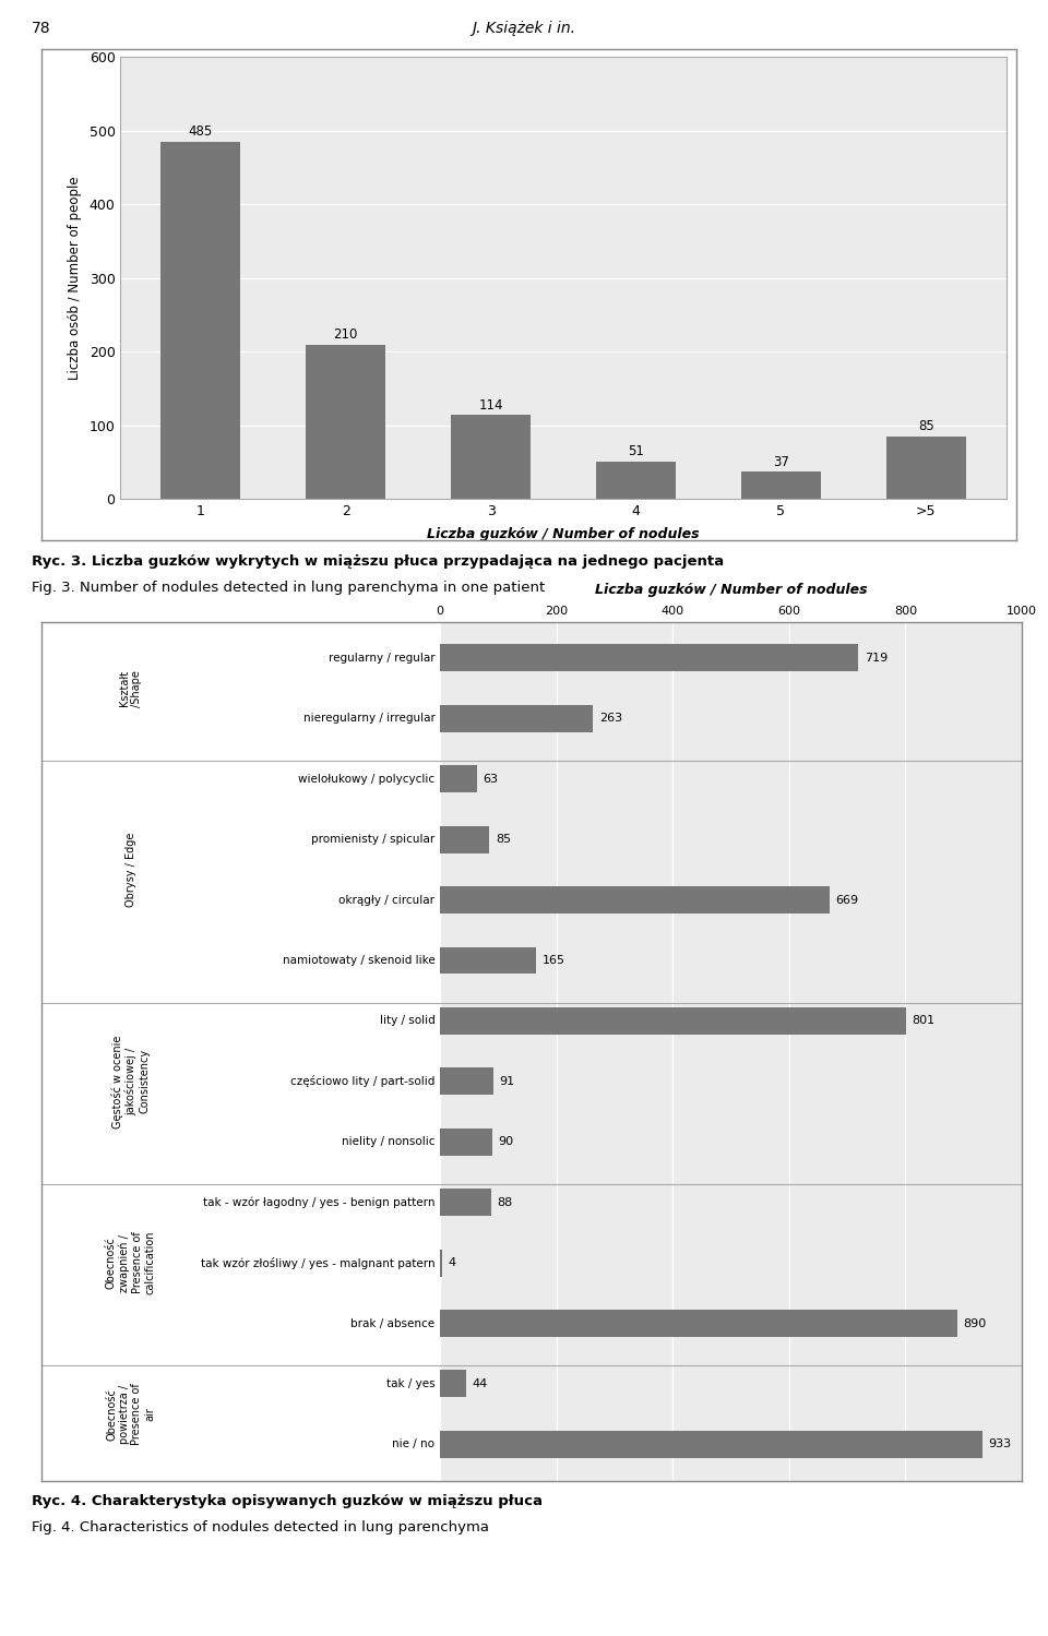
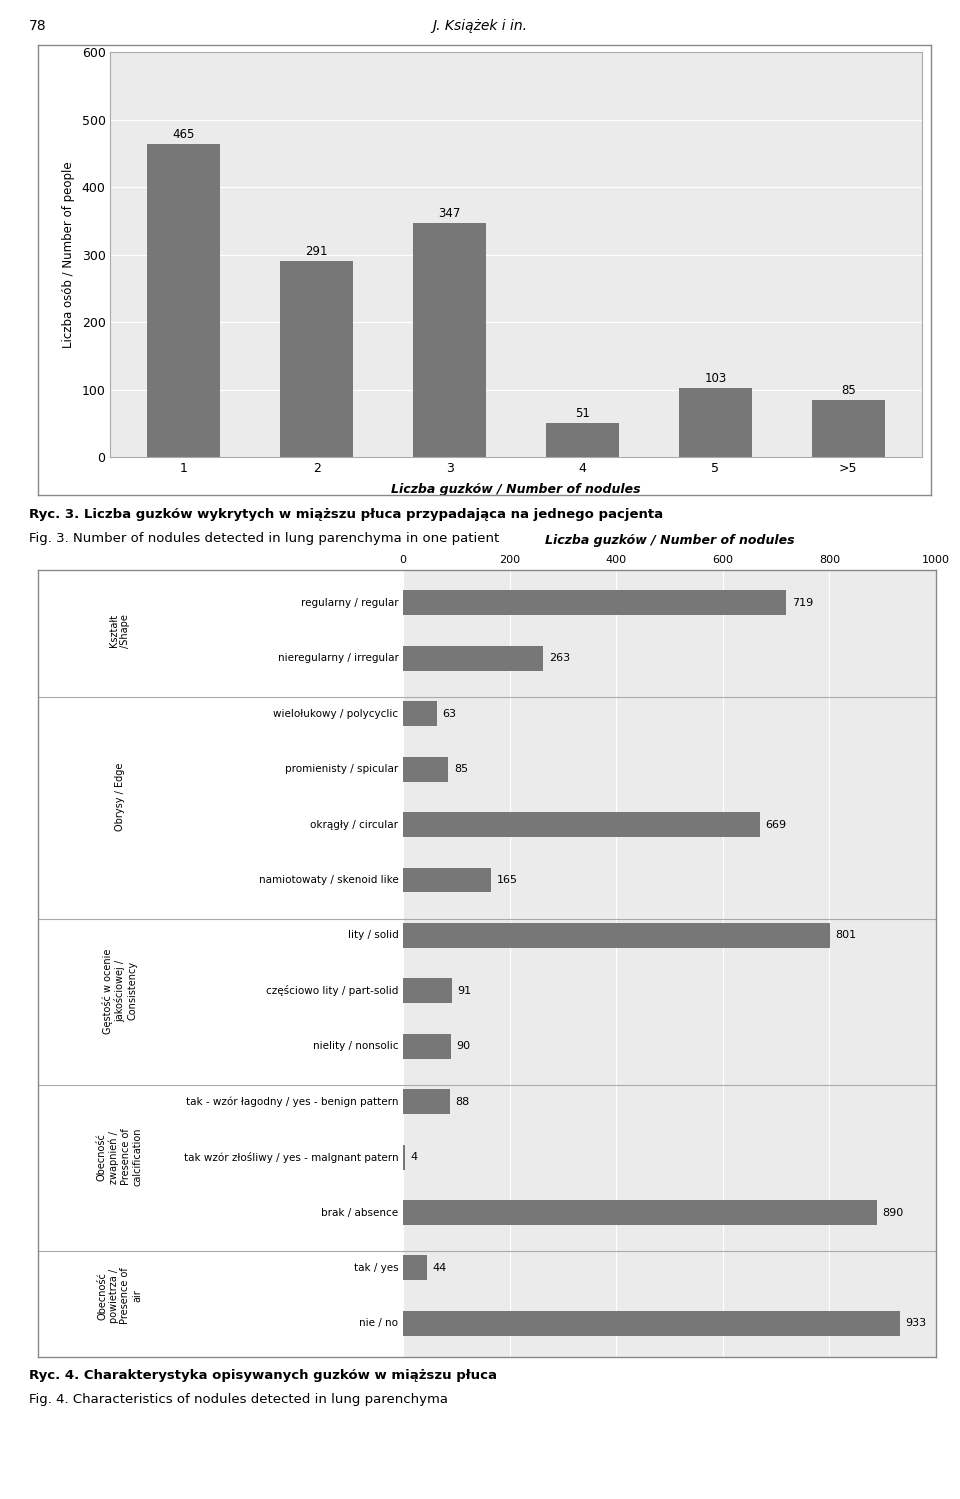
1: 485 -> 465
2: 210 -> 291
3: 114 -> 347
5: 37 -> 103
